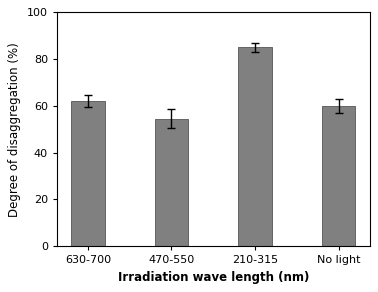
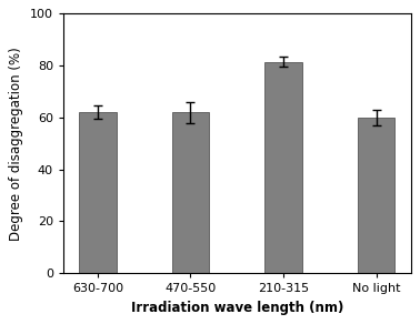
470-550: 54.5 -> 62.0
210-315: 85.0 -> 81.5
